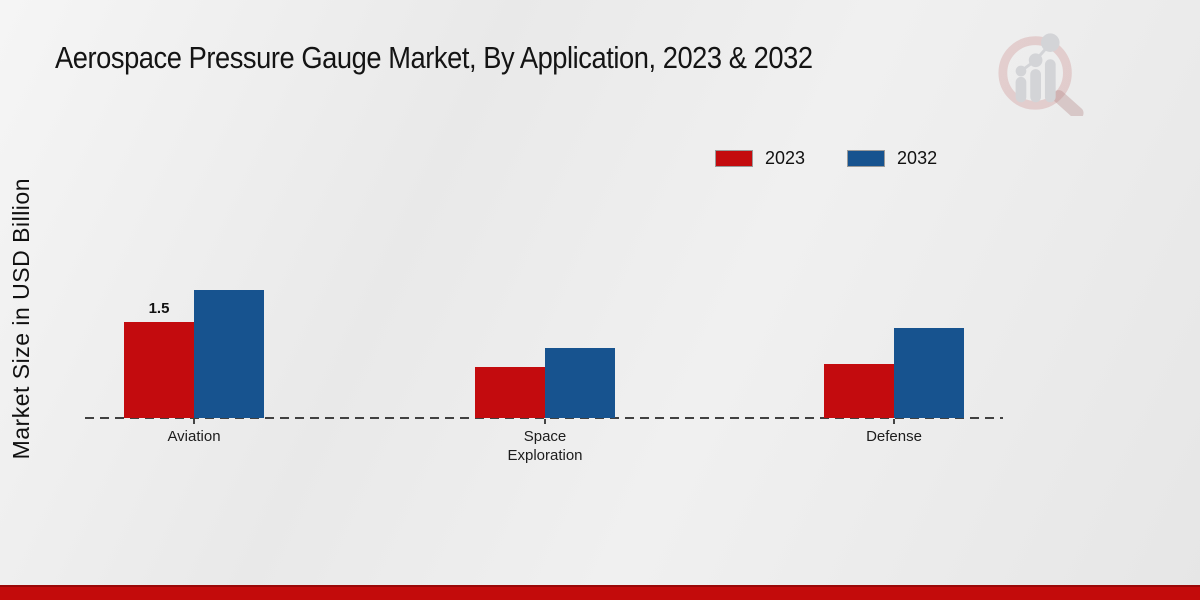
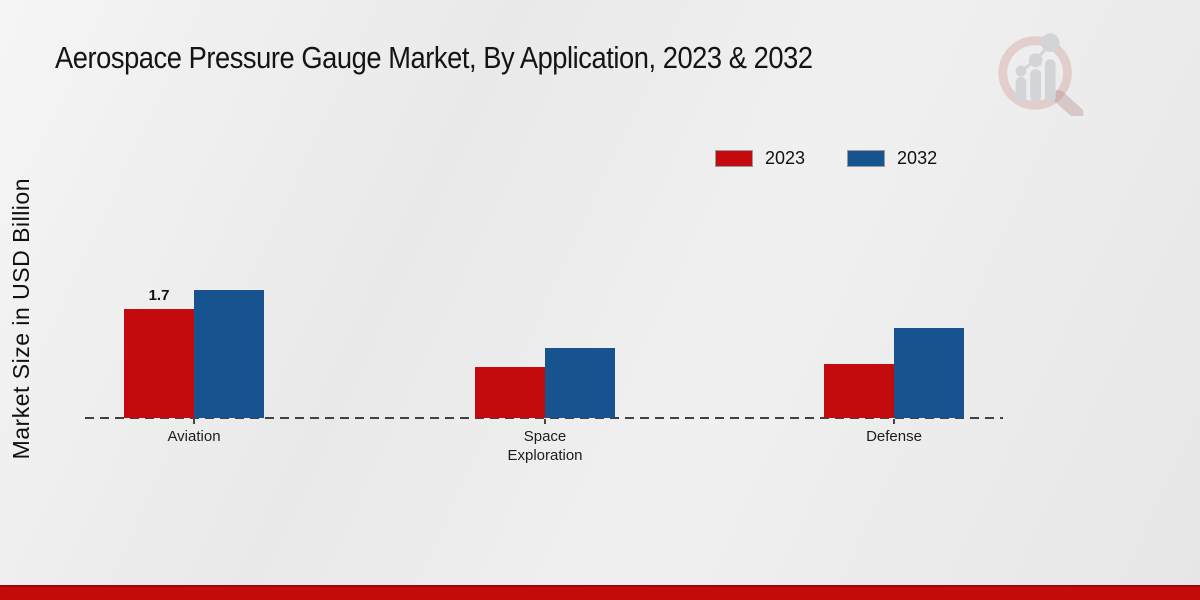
2023/Aviation: 1.5 -> 1.7
